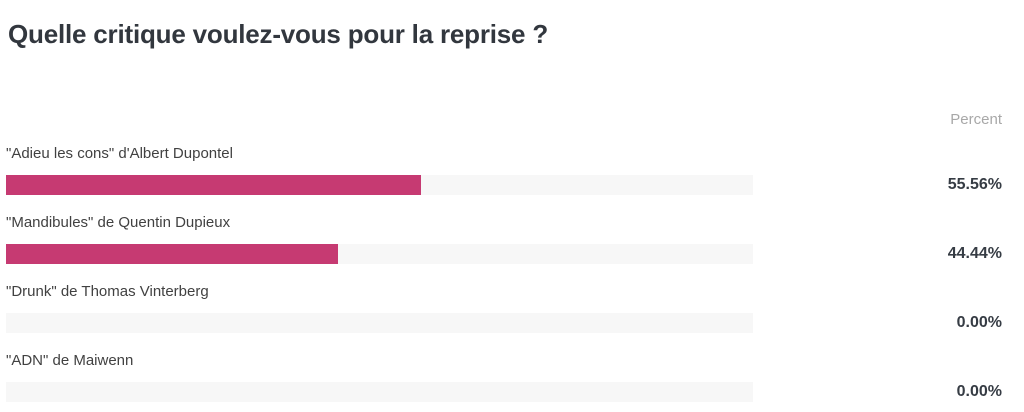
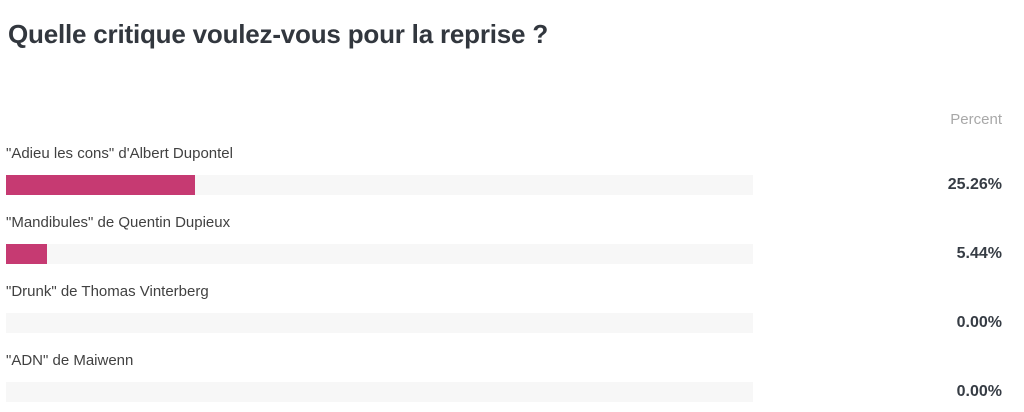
"Adieu les cons" d'Albert Dupontel: 55.56% -> 25.26%
"Mandibules" de Quentin Dupieux: 44.44% -> 5.44%
